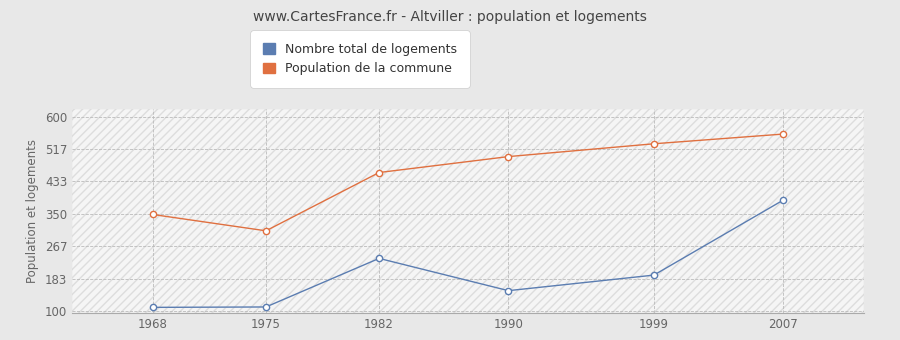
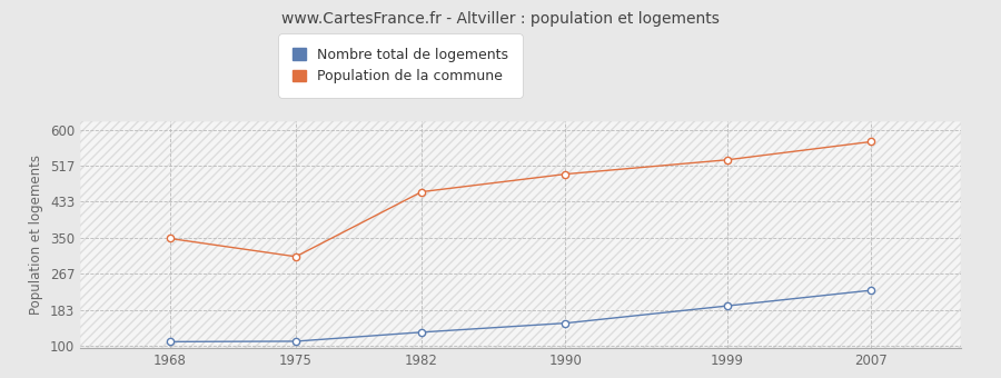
Nombre total de logements/1982: 235 -> 131
Nombre total de logements/2007: 385 -> 228
Population de la commune/2007: 555 -> 572
